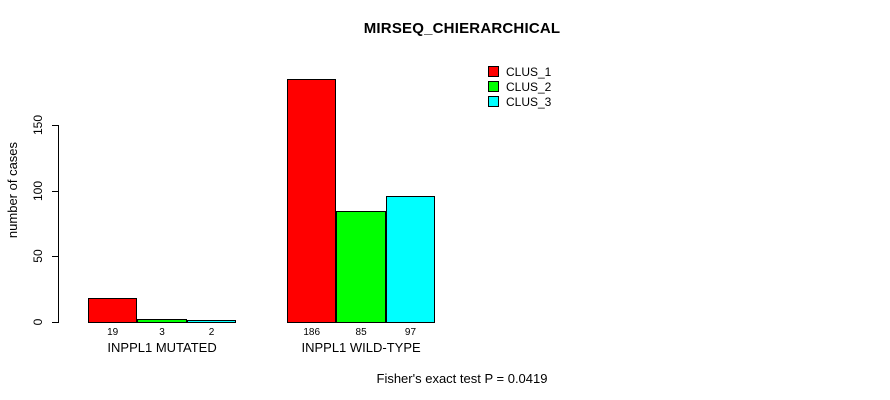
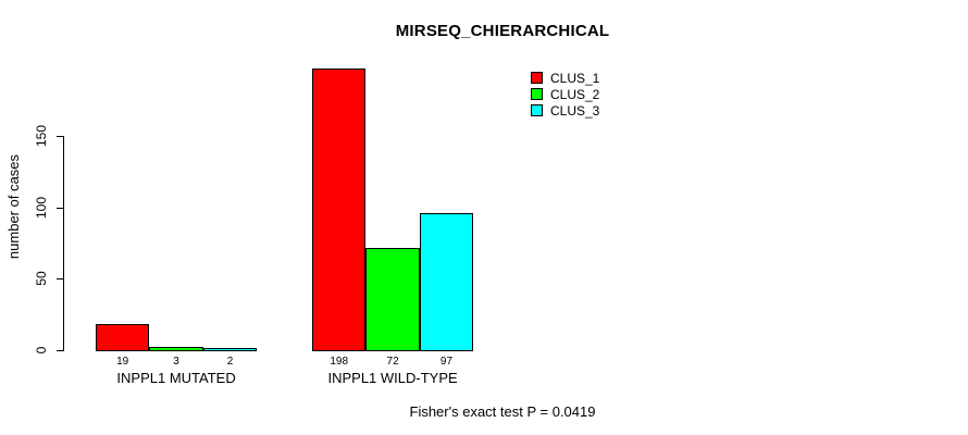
CLUS_1/INPPL1 WILD-TYPE: 186 -> 198
CLUS_2/INPPL1 WILD-TYPE: 85 -> 72
